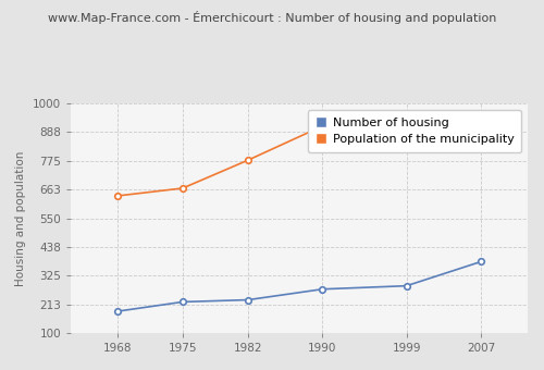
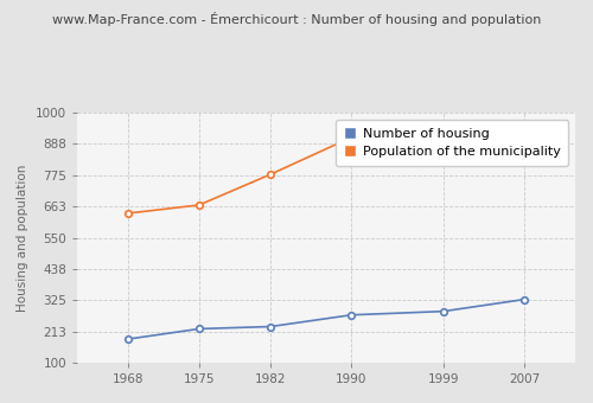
Number of housing/2007: 380 -> 328
